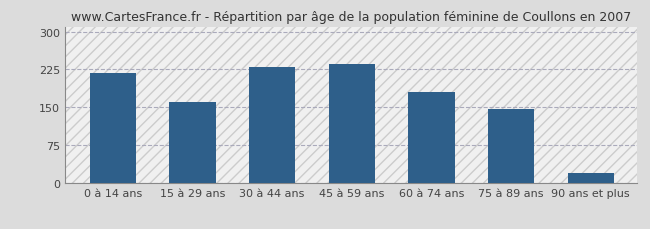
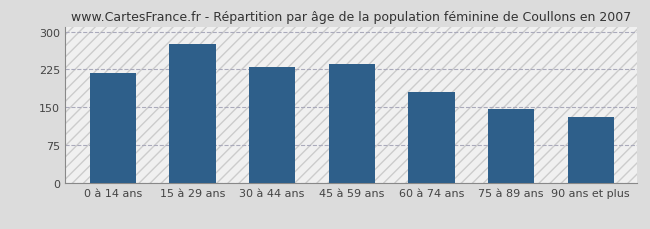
15 à 29 ans: 161 -> 276
90 ans et plus: 20 -> 130
